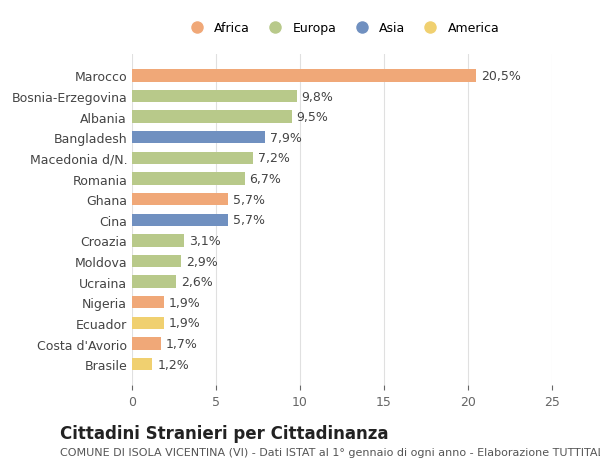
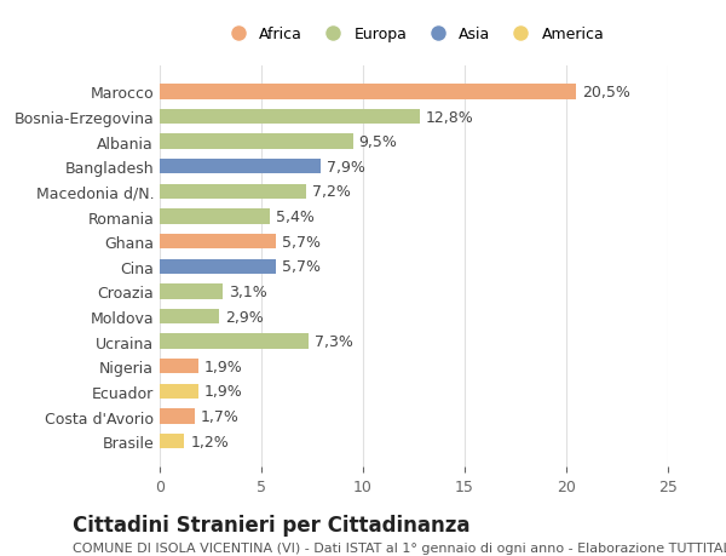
Bosnia-Erzegovina: 9,8% -> 12,8%
Romania: 6,7% -> 5,4%
Ucraina: 2,6% -> 7,3%
